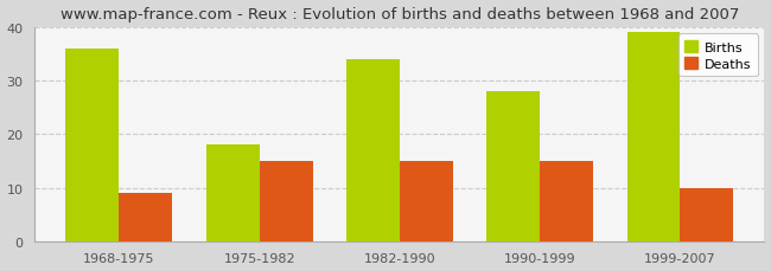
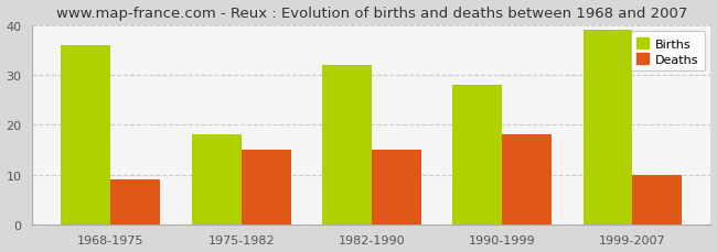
Births/1982-1990: 34 -> 32
Deaths/1990-1999: 15 -> 18
